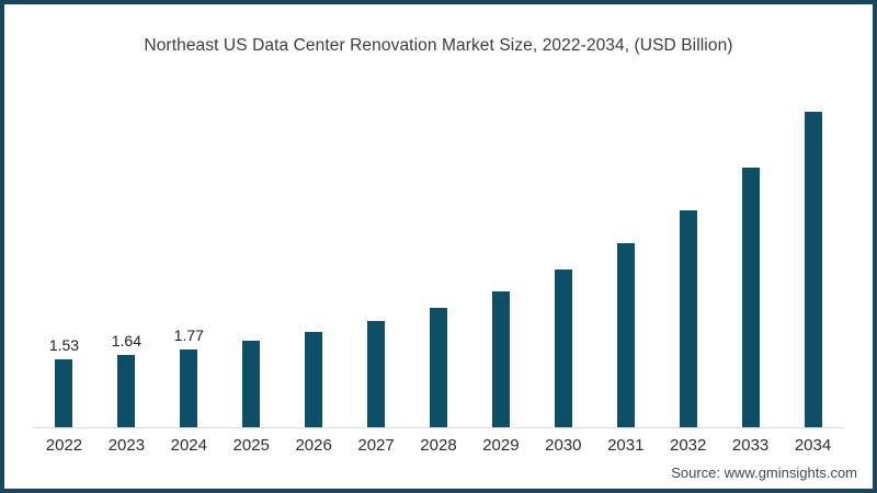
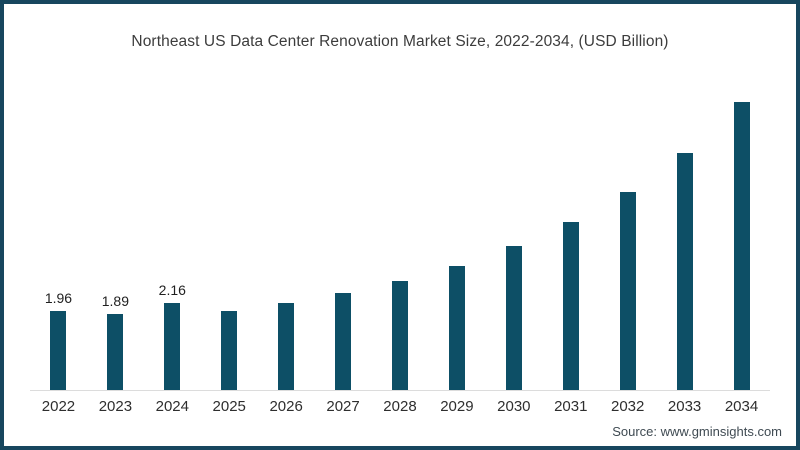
2022: 1.53 -> 1.96
2023: 1.64 -> 1.89
2024: 1.77 -> 2.16
